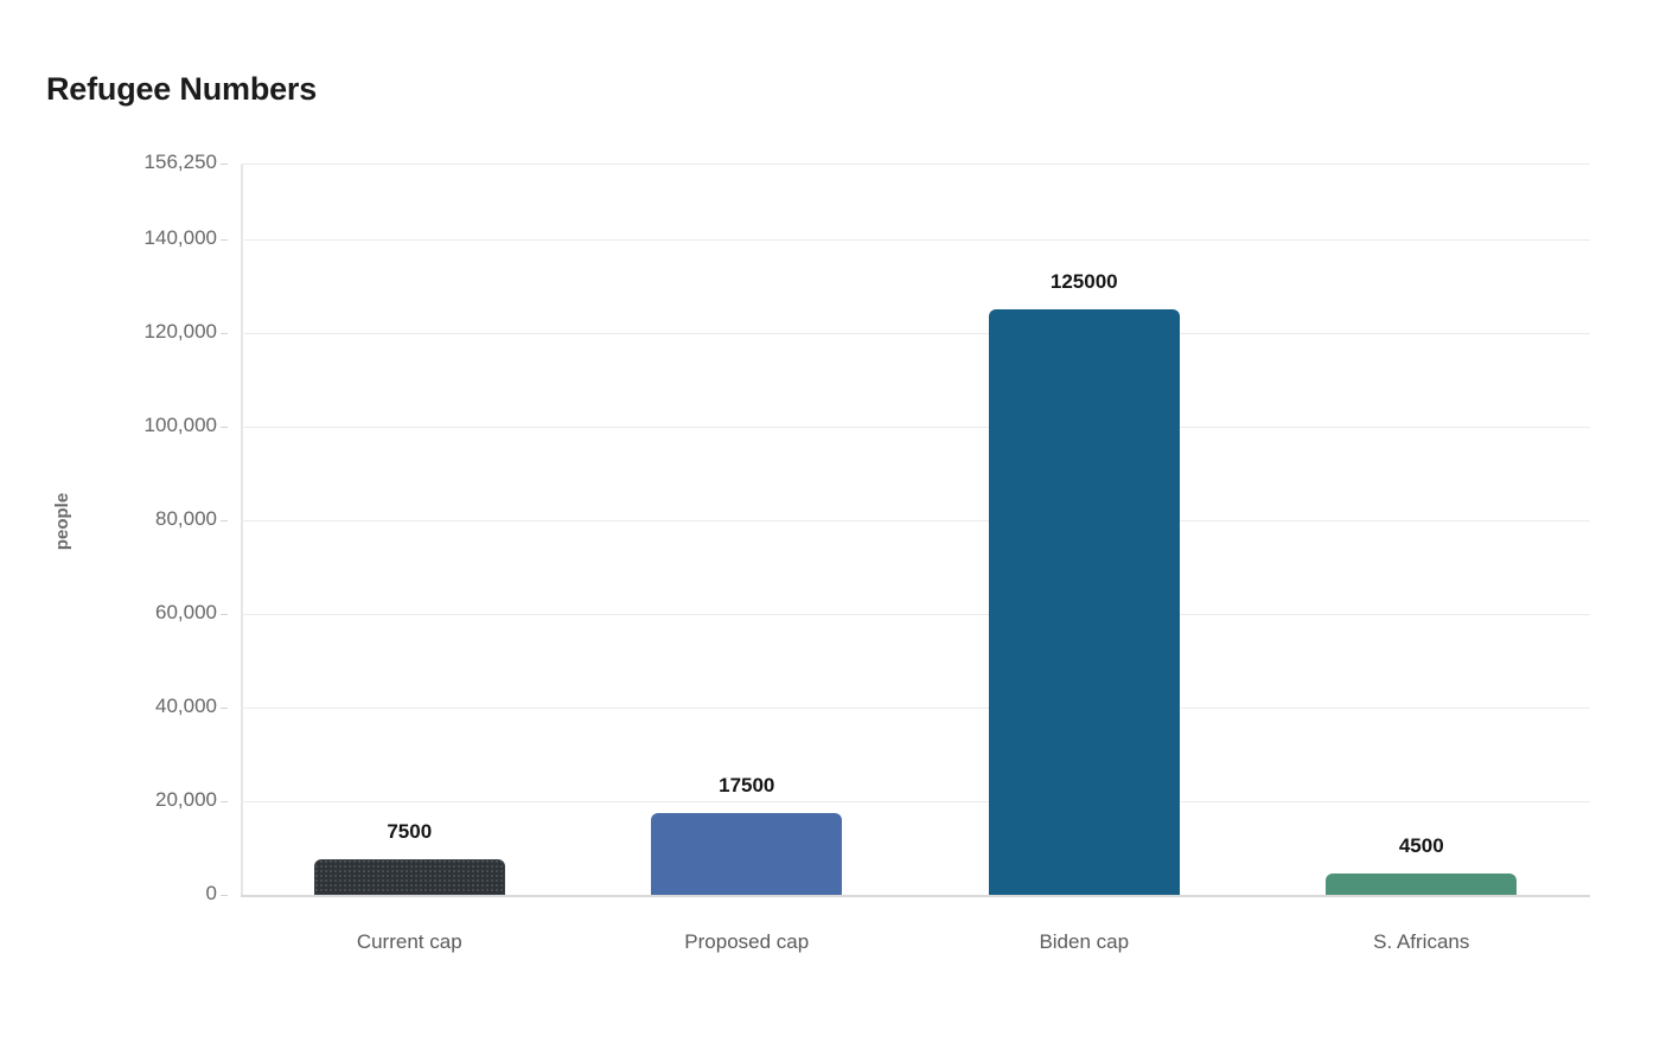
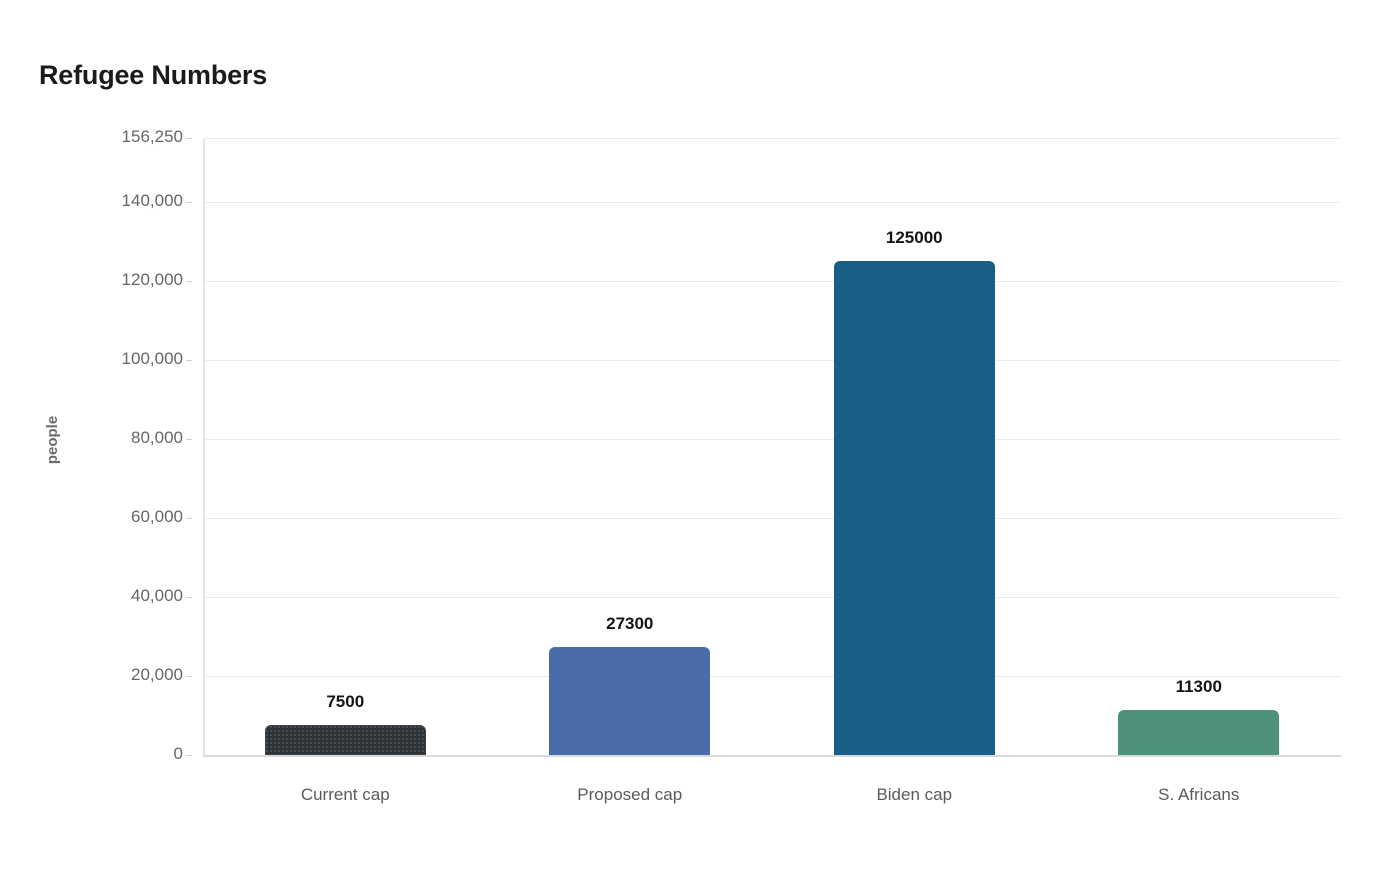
Proposed cap: 17500 -> 27300
S. Africans: 4500 -> 11300
